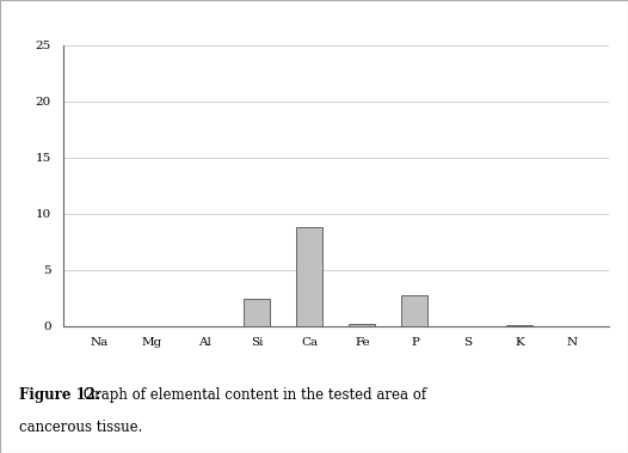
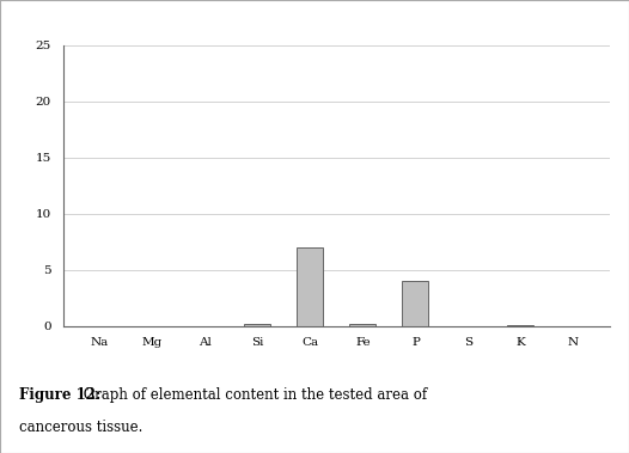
Si: 2.4 -> 0.2
Ca: 8.8 -> 7.0
P: 2.8 -> 4.0
